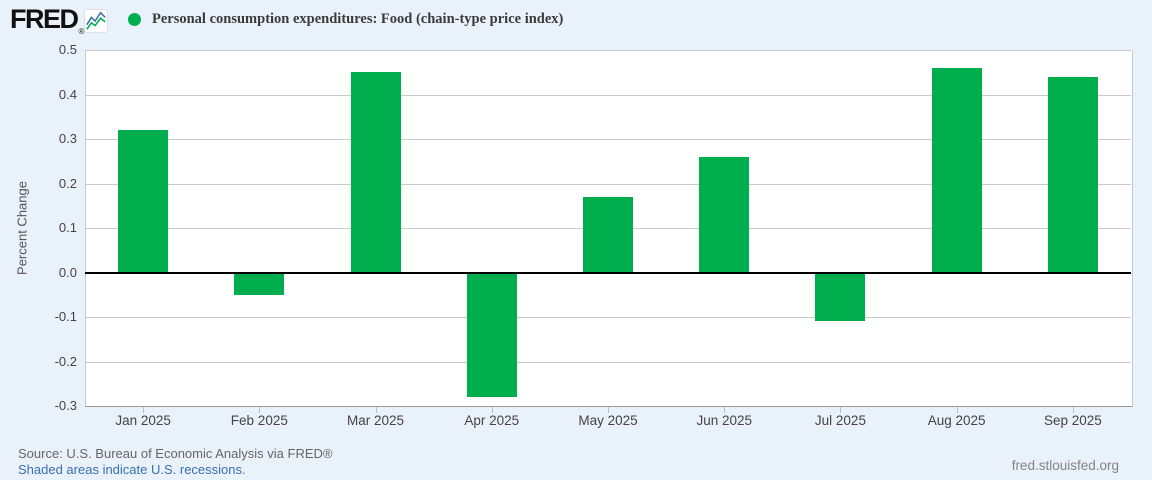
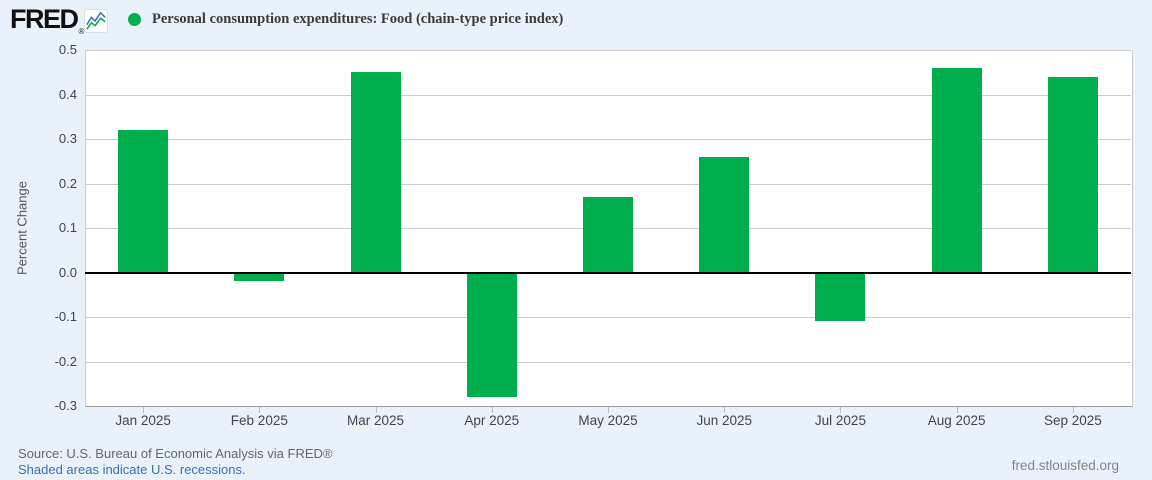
Feb 2025: -0.05 -> -0.02
